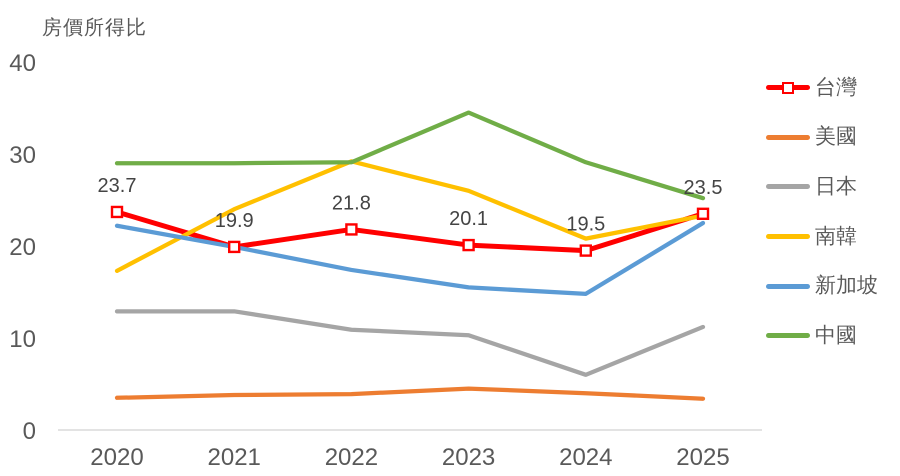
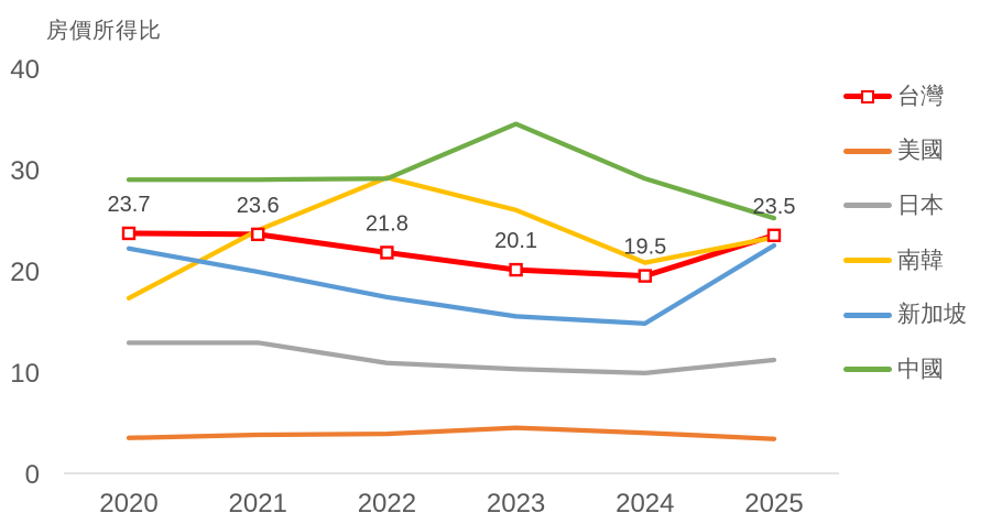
台灣/2021: 19.9 -> 23.6
日本/2024: 6 -> 10
